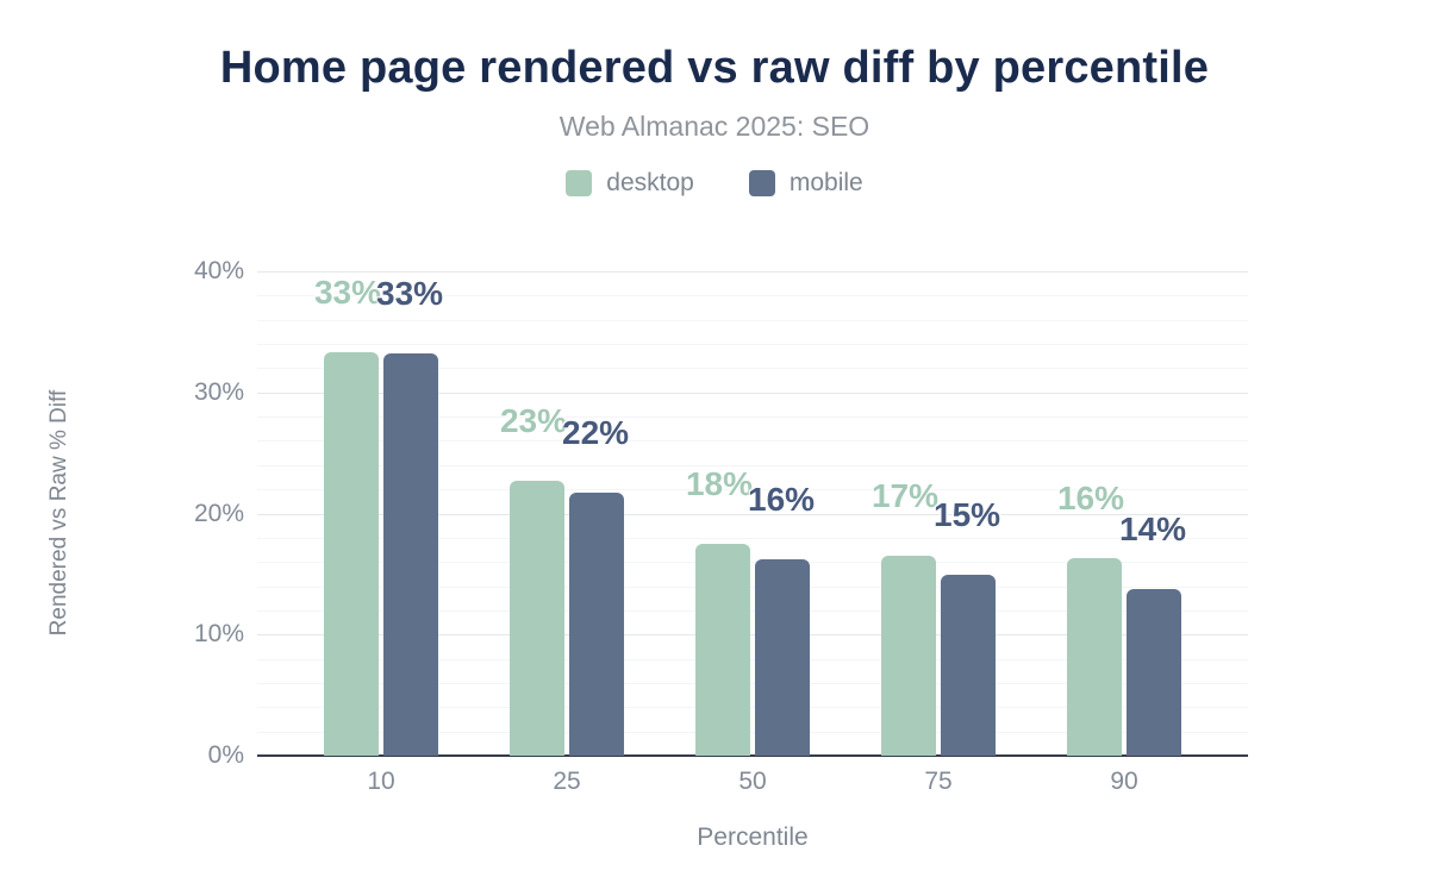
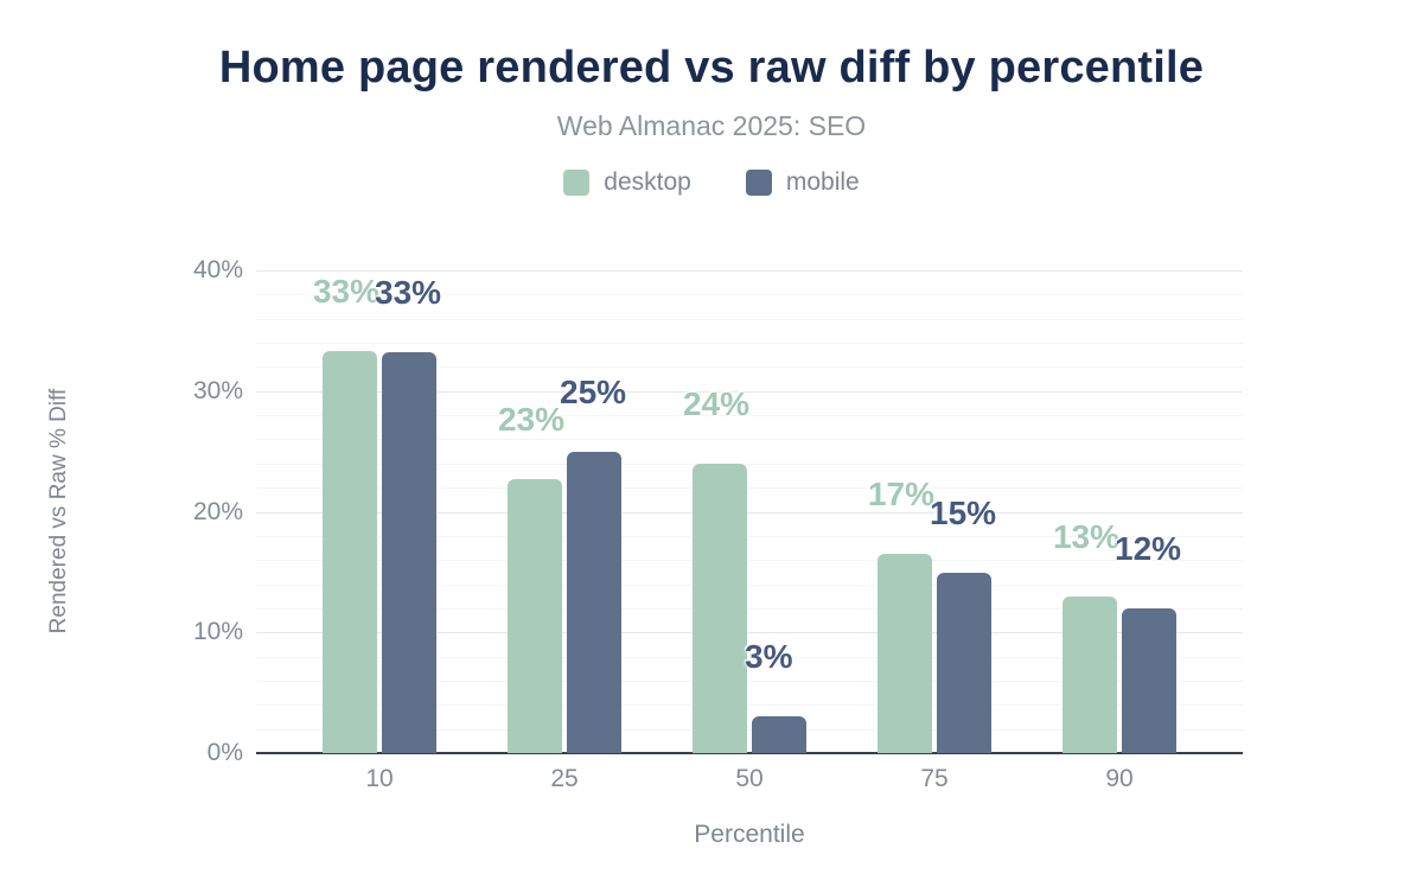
mobile/25: 22% -> 25%
desktop/50: 18% -> 24%
mobile/50: 16% -> 3%
desktop/90: 16% -> 13%
mobile/90: 14% -> 12%
